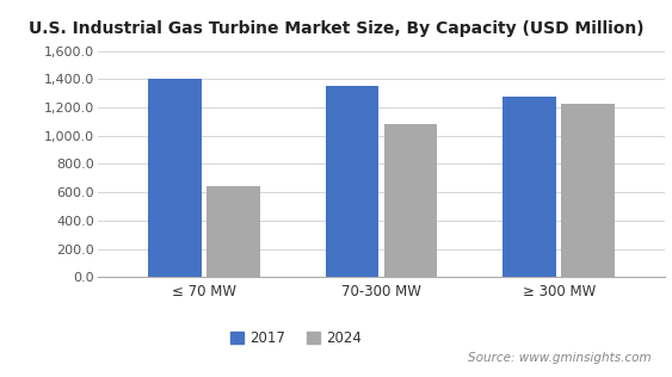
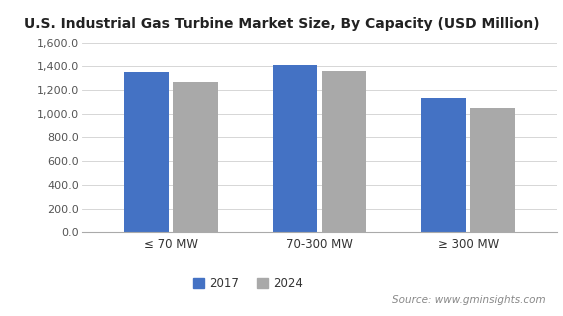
2017/≤ 70 MW: 1,400 -> 1,350
2024/≤ 70 MW: 640 -> 1,270
2017/70-300 MW: 1,350 -> 1,410
2024/70-300 MW: 1,080 -> 1,360
2017/≥ 300 MW: 1,280 -> 1,130
2024/≥ 300 MW: 1,230 -> 1,050
